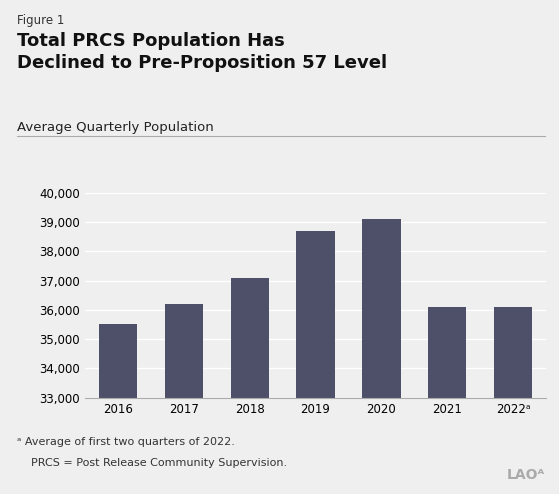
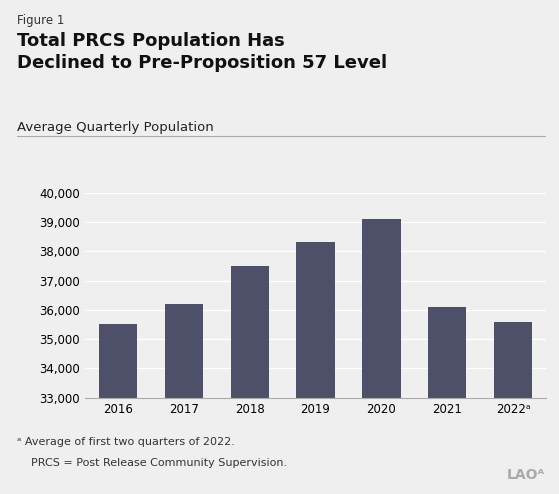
2018: 37,100 -> 37,500
2019: 38,700 -> 38,300
2022ᵃ: 36,100 -> 35,600
